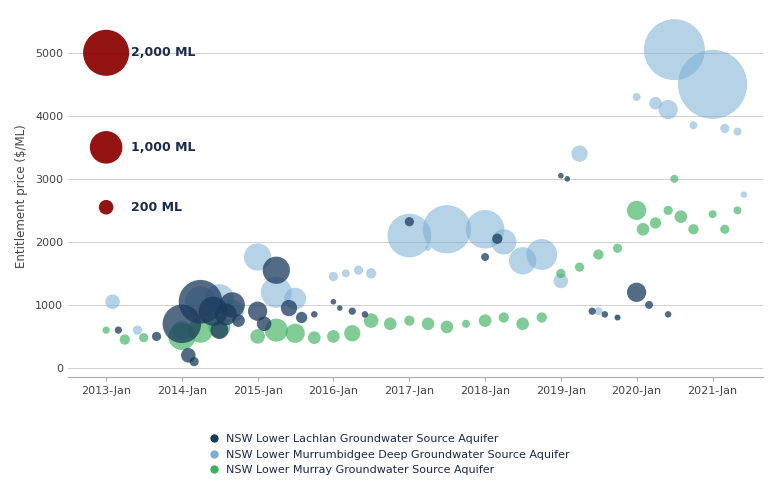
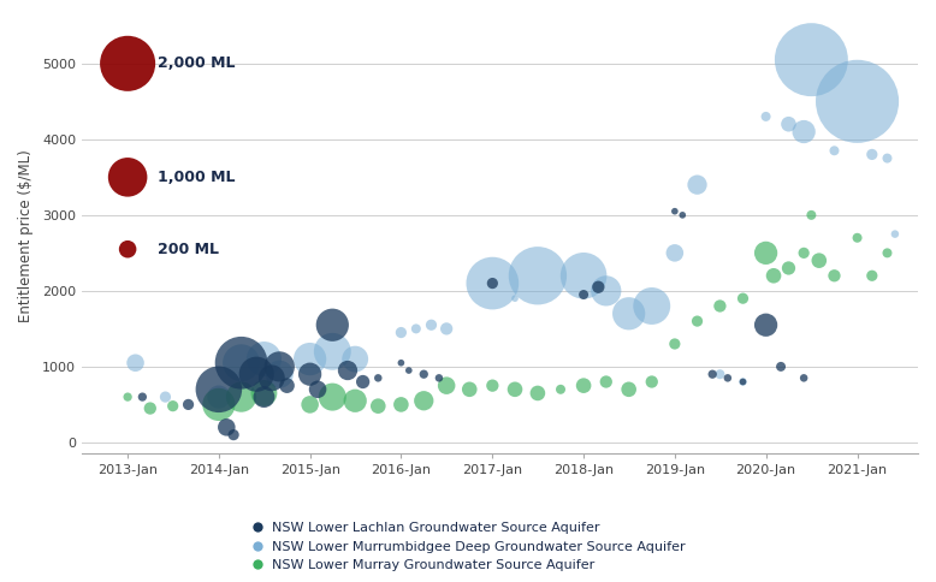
NSW Lower Murrumbidgee Deep Groundwater Source Aquifer/2015-Jan: 1760 -> 1100
NSW Lower Lachlan Groundwater Source Aquifer/2017-Jan: 2320 -> 2100
NSW Lower Lachlan Groundwater Source Aquifer/2018-Jan: 1760 -> 1950
NSW Lower Murrumbidgee Deep Groundwater Source Aquifer/2019-Jan: 1380 -> 2500
NSW Lower Murray Groundwater Source Aquifer/2019-Jan: 1500 -> 1300
NSW Lower Lachlan Groundwater Source Aquifer/2020-Jan: 1200 -> 1550
NSW Lower Murray Groundwater Source Aquifer/2021-Jan: 2440 -> 2700
